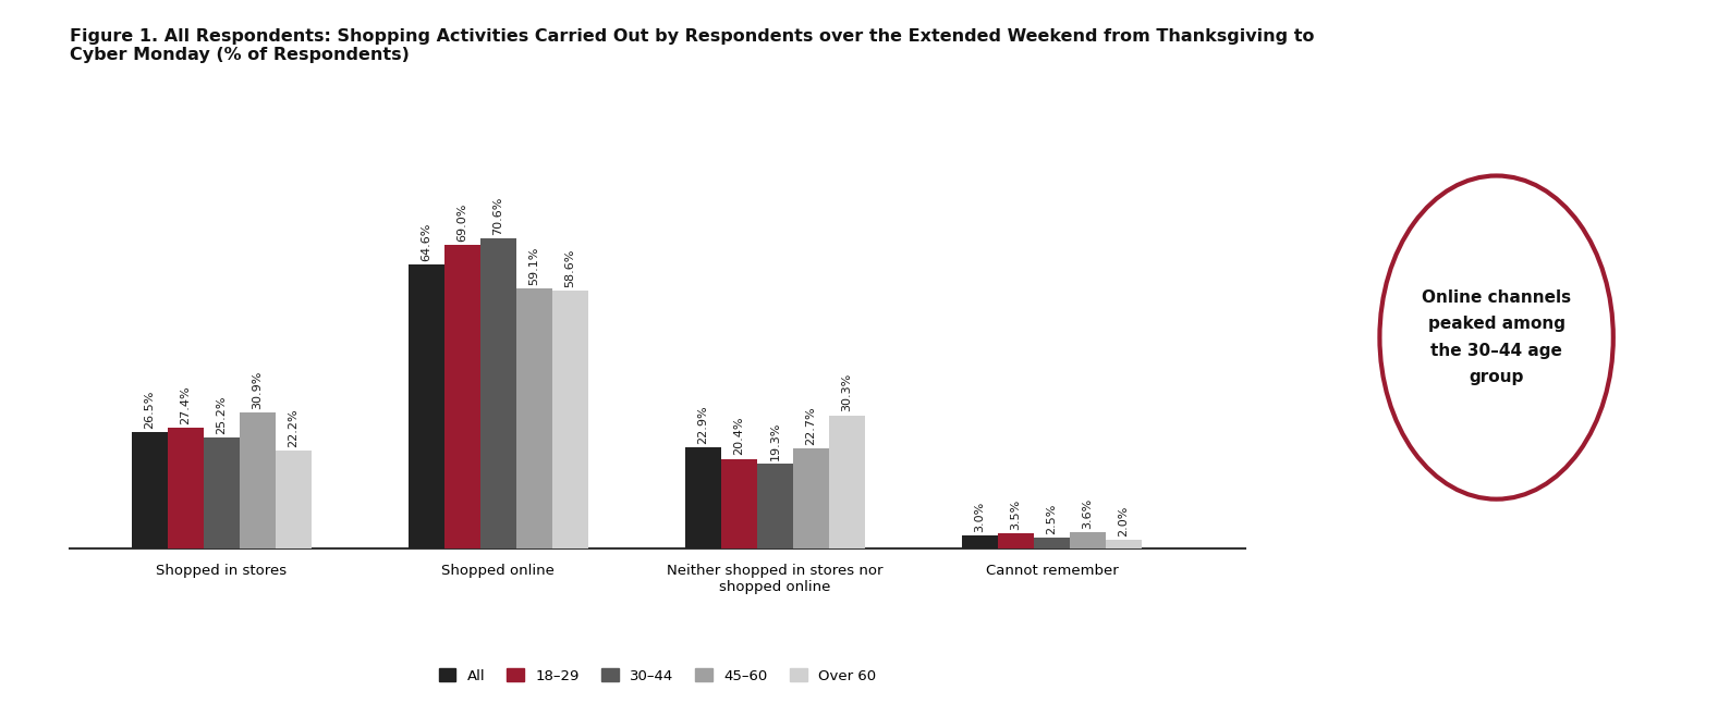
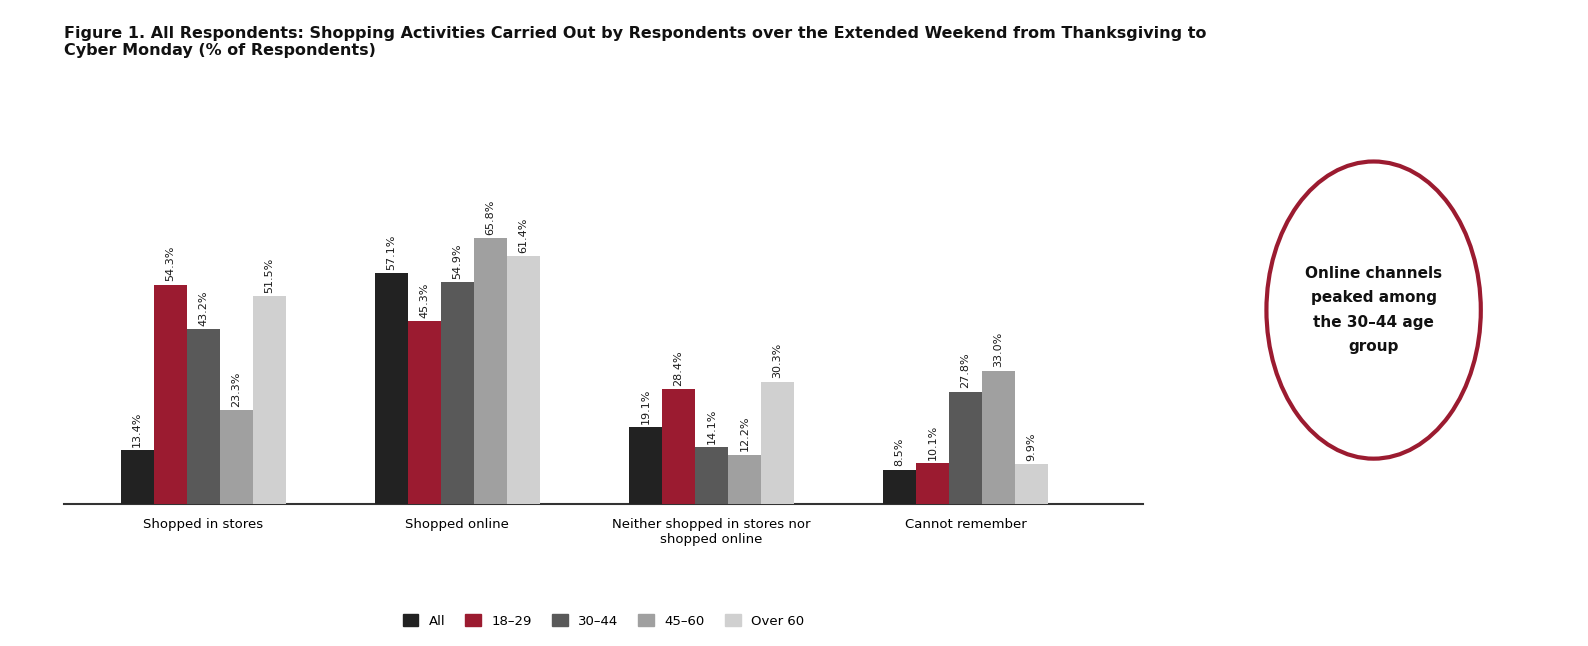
All/Shopped in stores: 26.5% -> 13.4%
18–29/Shopped in stores: 27.4% -> 54.3%
30–44/Shopped in stores: 25.2% -> 43.2%
45–60/Shopped in stores: 30.9% -> 23.3%
Over 60/Shopped in stores: 22.2% -> 51.5%
All/Shopped online: 64.6% -> 57.1%
18–29/Shopped online: 69.0% -> 45.3%
30–44/Shopped online: 70.6% -> 54.9%
45–60/Shopped online: 59.1% -> 65.8%
Over 60/Shopped online: 58.6% -> 61.4%
All/Neither shopped in stores nor shopped online: 22.9% -> 19.1%
18–29/Neither shopped in stores nor shopped online: 20.4% -> 28.4%
30–44/Neither shopped in stores nor shopped online: 19.3% -> 14.1%
45–60/Neither shopped in stores nor shopped online: 22.7% -> 12.2%
All/Cannot remember: 3.0% -> 8.5%
18–29/Cannot remember: 3.5% -> 10.1%
30–44/Cannot remember: 2.5% -> 27.8%
45–60/Cannot remember: 3.6% -> 33.0%
Over 60/Cannot remember: 2.0% -> 9.9%
